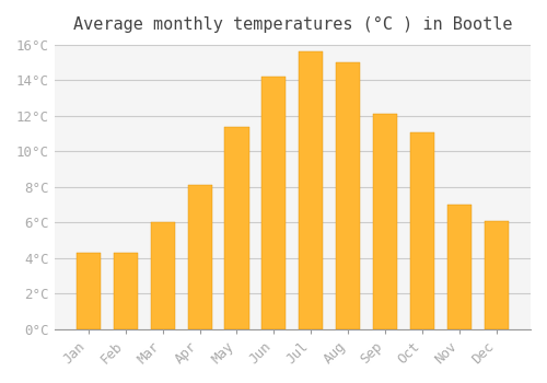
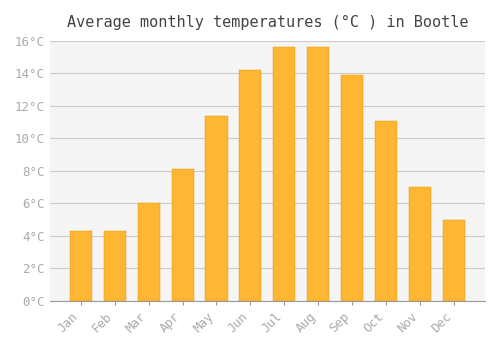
Aug: 15.0°C -> 15.6°C
Sep: 12.1°C -> 13.9°C
Dec: 6.1°C -> 5.0°C
